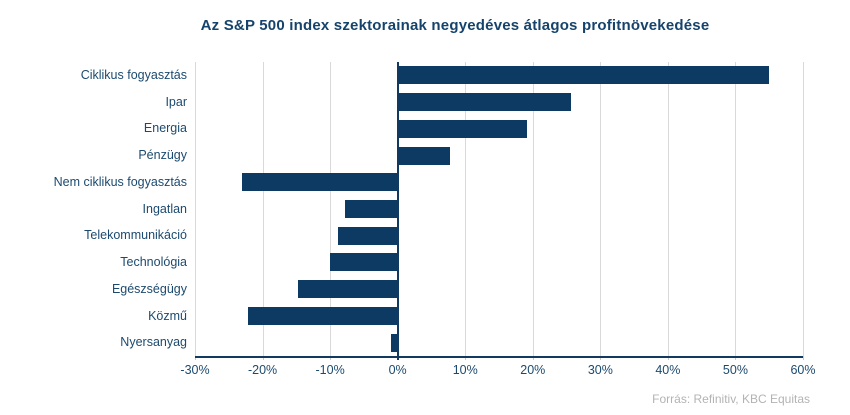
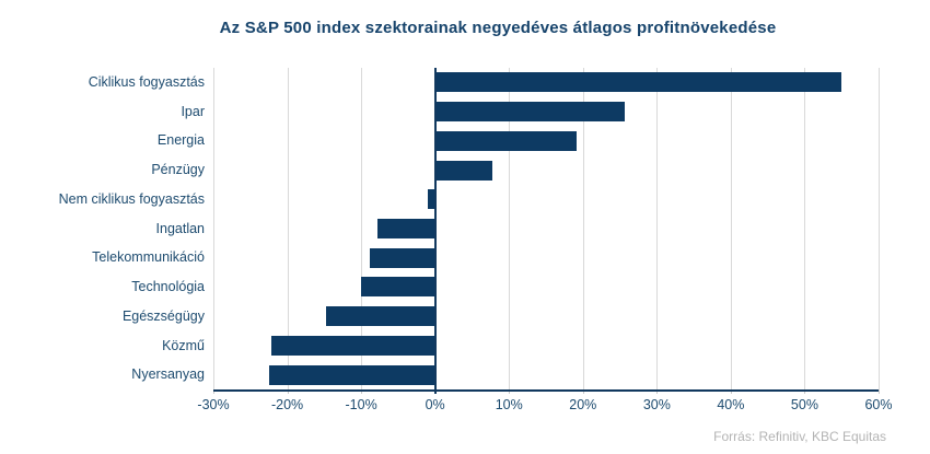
Nem ciklikus fogyasztás: -23% -> -1%
Nyersanyag: -1% -> -22%
